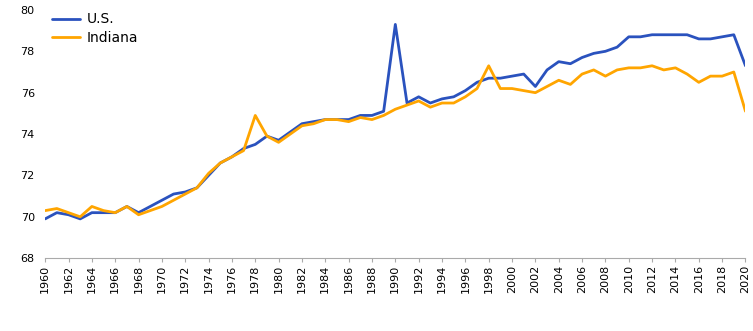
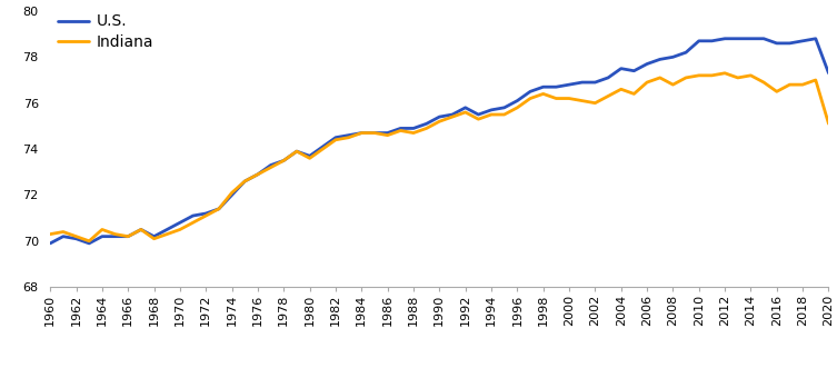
Indiana/1978: 74.9 -> 73.5
U.S./1990: 79.3 -> 75.4
Indiana/1998: 77.3 -> 76.4
U.S./2002: 76.3 -> 76.9
